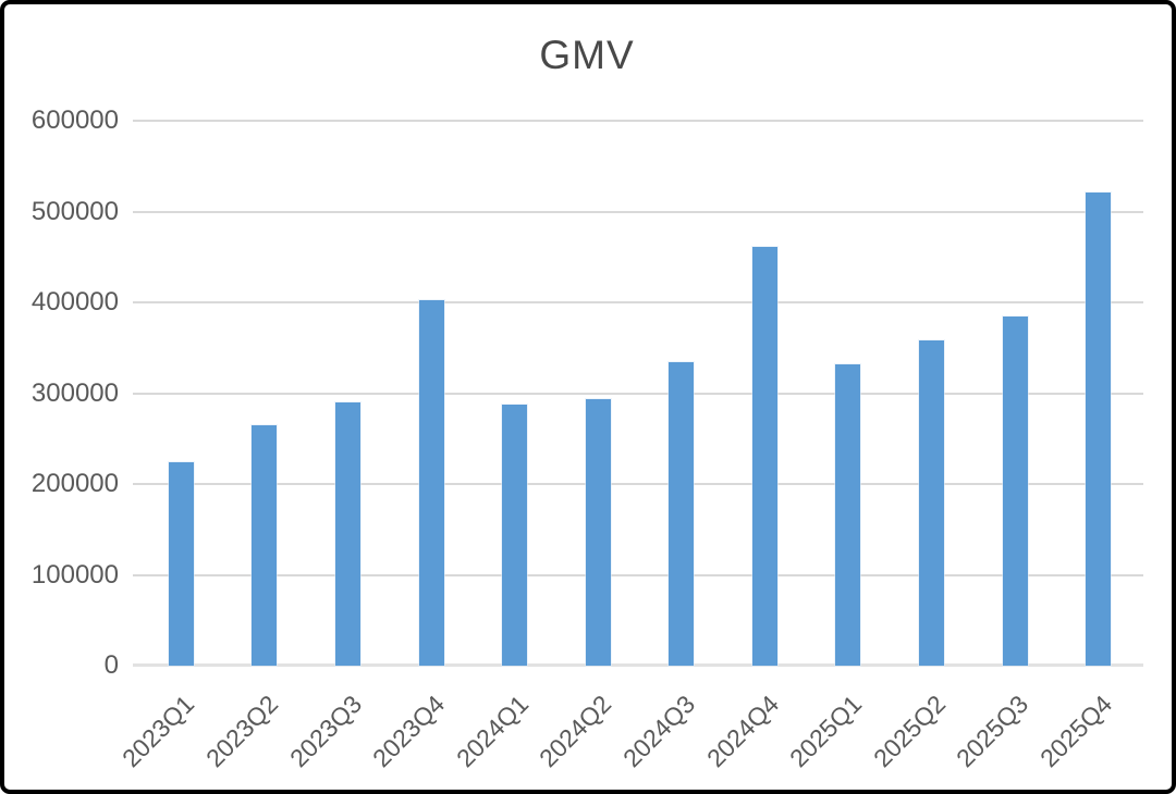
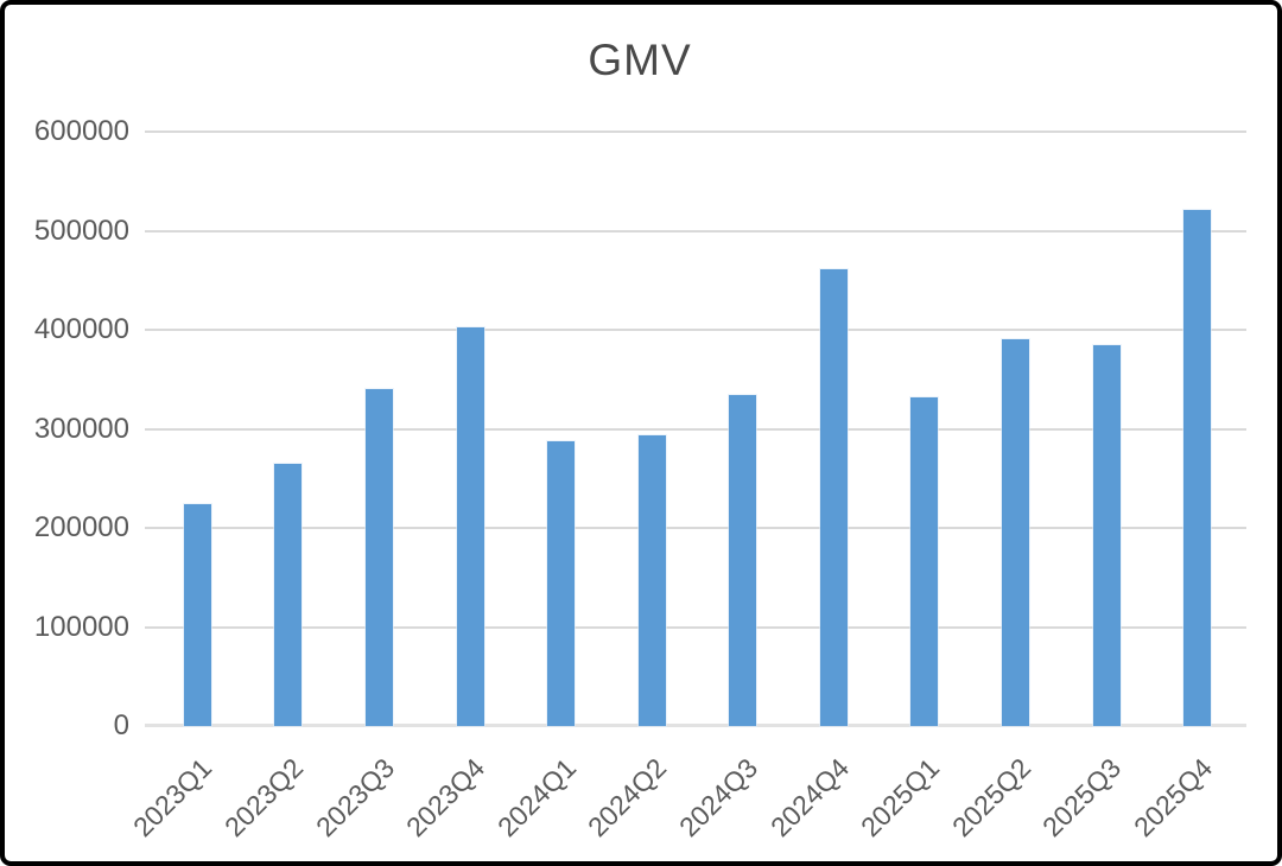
2023Q3: 290000 -> 340000
2025Q2: 360000 -> 390000
